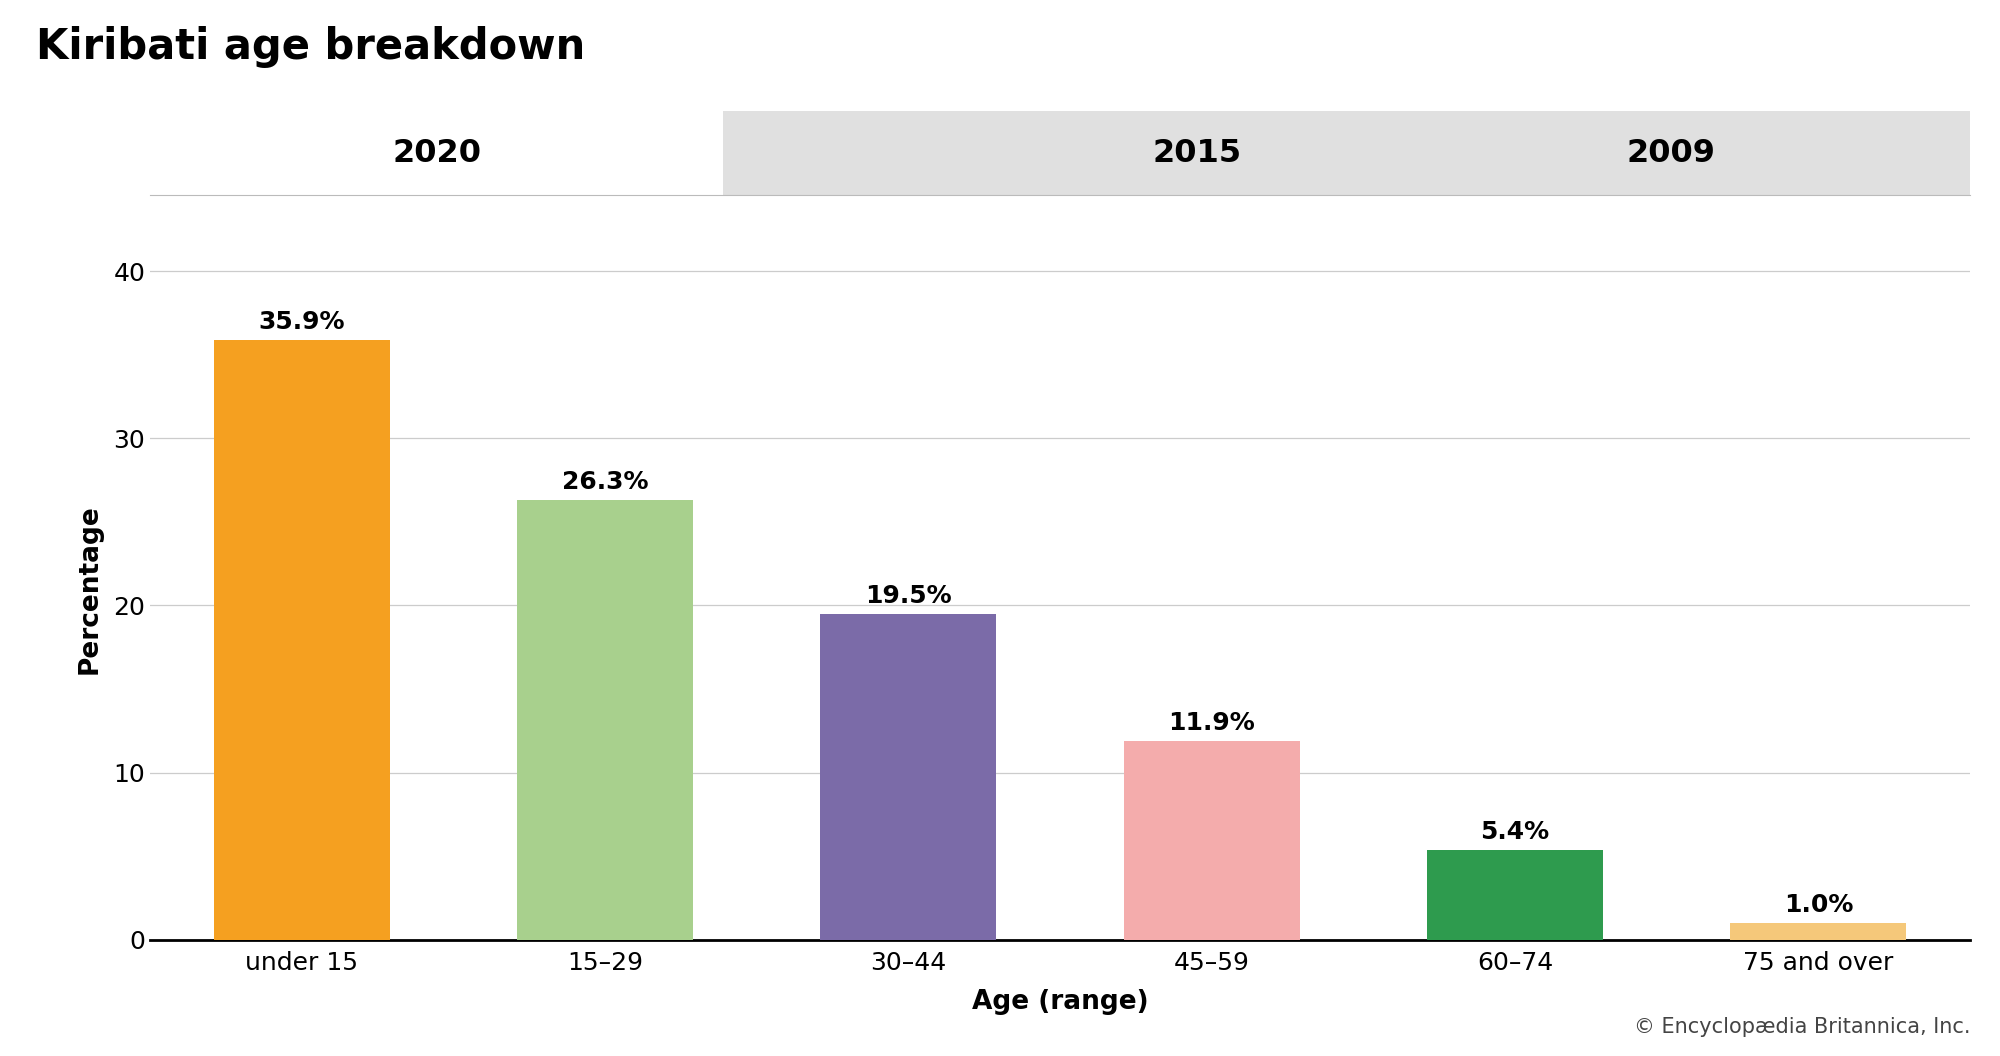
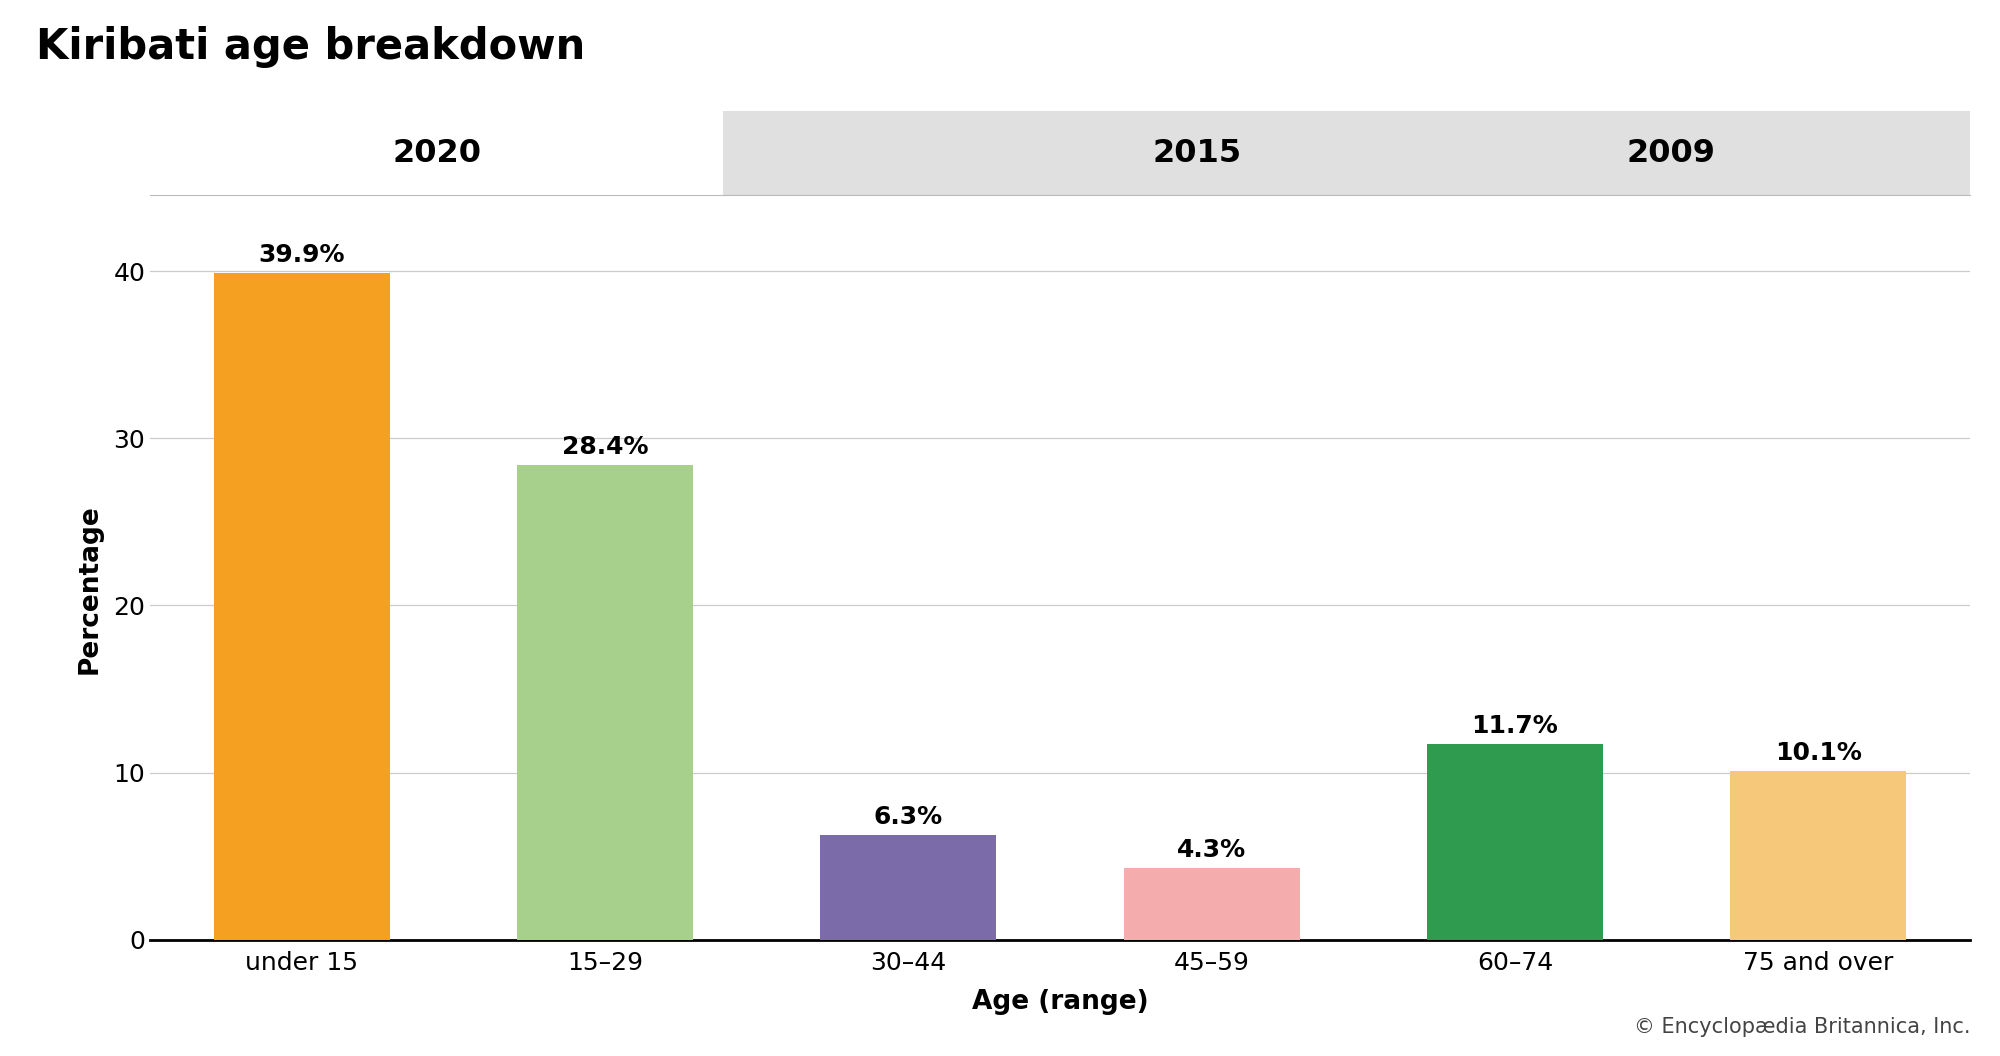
under 15: 35.9% -> 39.9%
15–29: 26.3% -> 28.4%
30–44: 19.5% -> 6.3%
45–59: 11.9% -> 4.3%
60–74: 5.4% -> 11.7%
75 and over: 1.0% -> 10.1%
